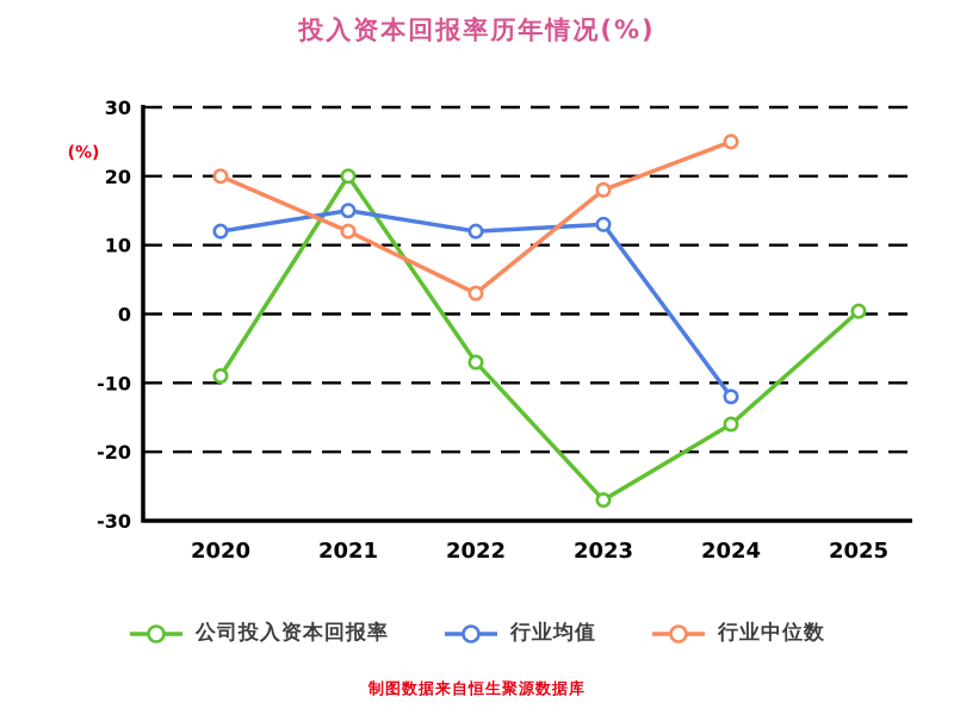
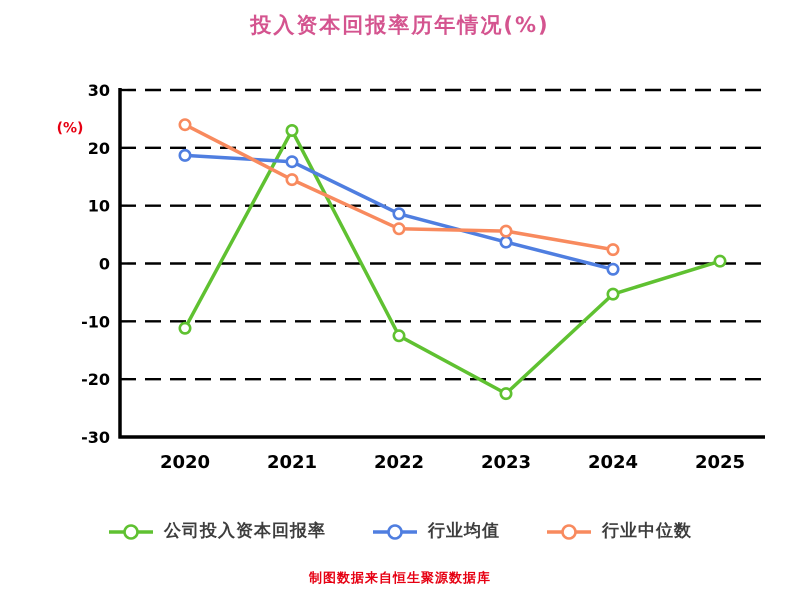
公司投入资本回报率/2020: -9 -> -11
行业均值/2020: 12 -> 19
行业中位数/2020: 20 -> 24
公司投入资本回报率/2021: 20 -> 23
行业均值/2021: 15 -> 18
行业中位数/2021: 12 -> 14
公司投入资本回报率/2022: -7 -> -12
行业均值/2022: 12 -> 9
行业中位数/2022: 3 -> 6
公司投入资本回报率/2023: -27 -> -22
行业均值/2023: 13 -> 4
行业中位数/2023: 18 -> 6
公司投入资本回报率/2024: -16 -> -5
行业均值/2024: -12 -> -1
行业中位数/2024: 25 -> 2
